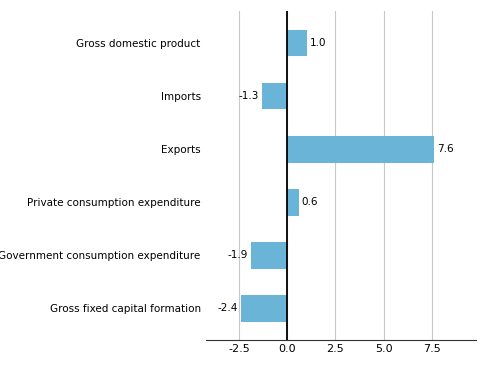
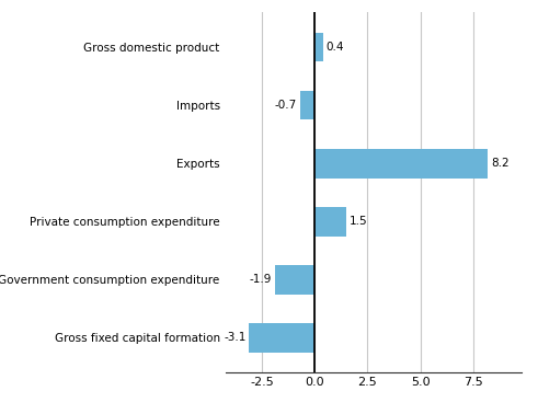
Gross domestic product: 1.0 -> 0.4
Imports: -1.3 -> -0.7
Exports: 7.6 -> 8.2
Private consumption expenditure: 0.6 -> 1.5
Gross fixed capital formation: -2.4 -> -3.1
